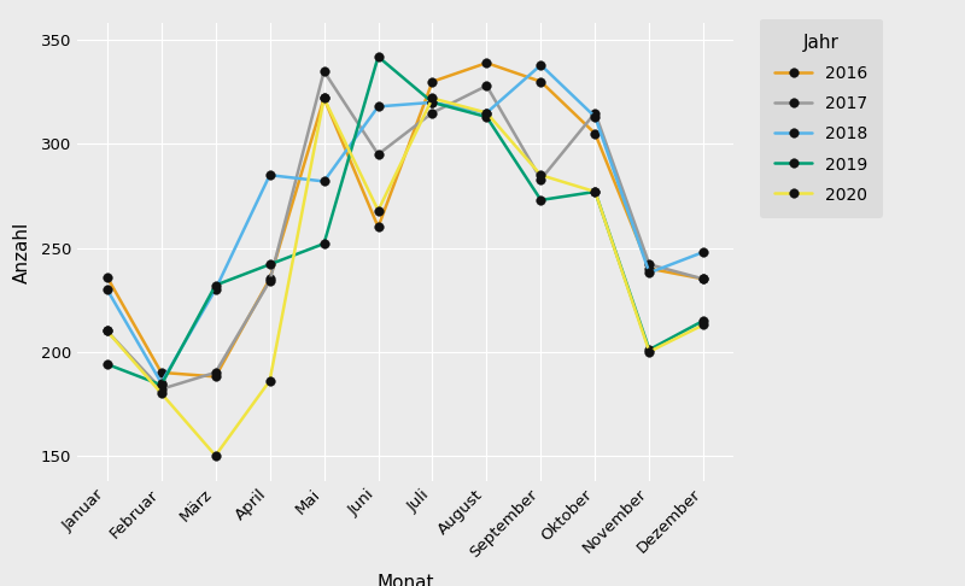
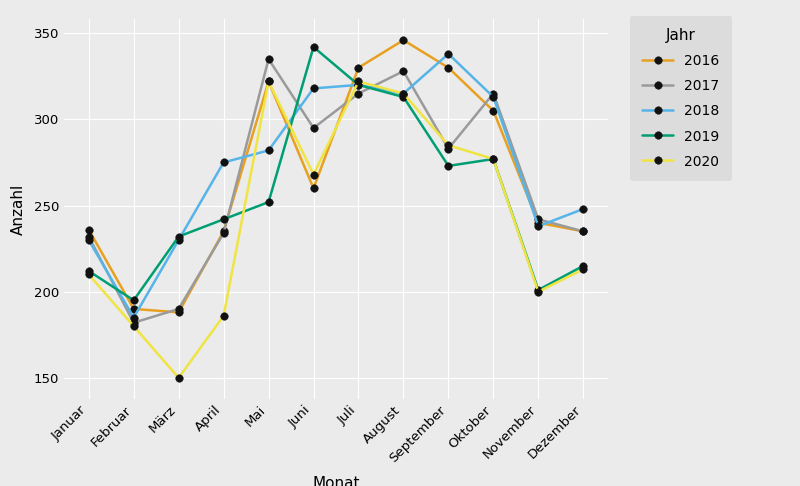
2017/Januar: 210 -> 232
2019/Januar: 194 -> 212
2019/Februar: 184 -> 195
2018/April: 285 -> 275
2016/August: 339 -> 346
